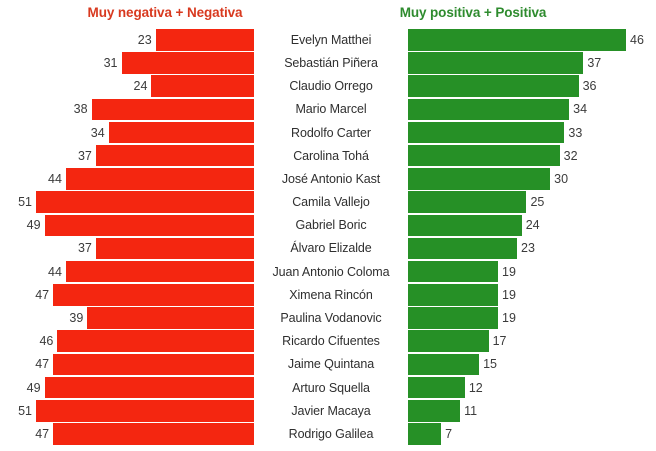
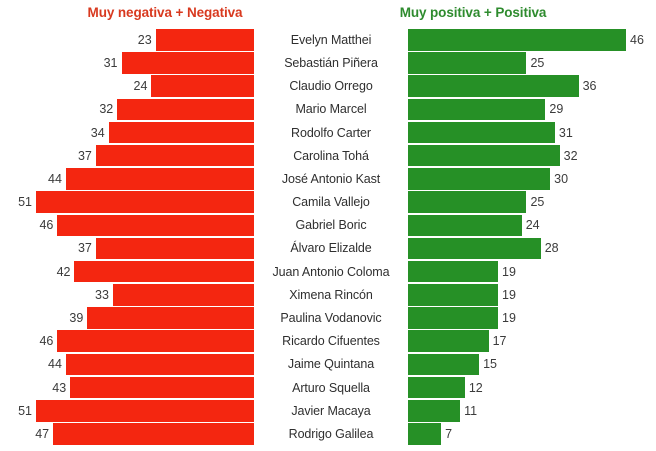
Muy positiva + Positiva/Sebastián Piñera: 37 -> 25
Muy negativa + Negativa/Mario Marcel: 38 -> 32
Muy positiva + Positiva/Mario Marcel: 34 -> 29
Muy positiva + Positiva/Rodolfo Carter: 33 -> 31
Muy negativa + Negativa/Gabriel Boric: 49 -> 46
Muy positiva + Positiva/Álvaro Elizalde: 23 -> 28
Muy negativa + Negativa/Juan Antonio Coloma: 44 -> 42
Muy negativa + Negativa/Ximena Rincón: 47 -> 33
Muy negativa + Negativa/Jaime Quintana: 47 -> 44
Muy negativa + Negativa/Arturo Squella: 49 -> 43
